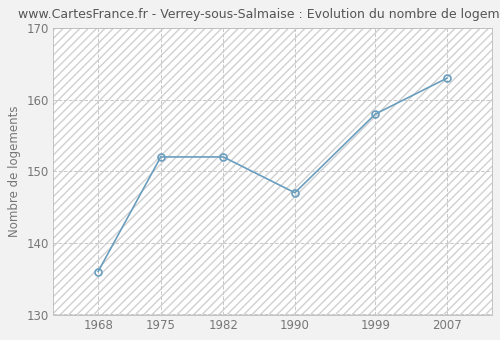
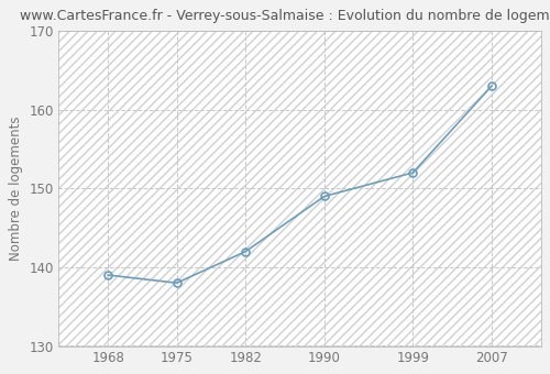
1968: 136 -> 139
1975: 152 -> 138
1982: 152 -> 142
1990: 147 -> 149
1999: 158 -> 152
